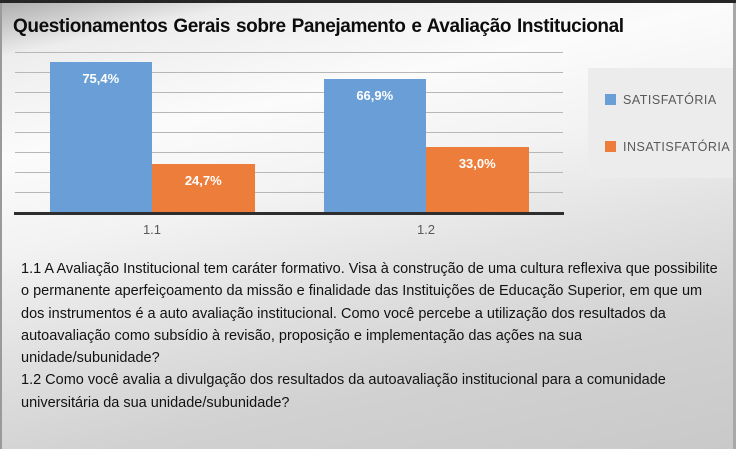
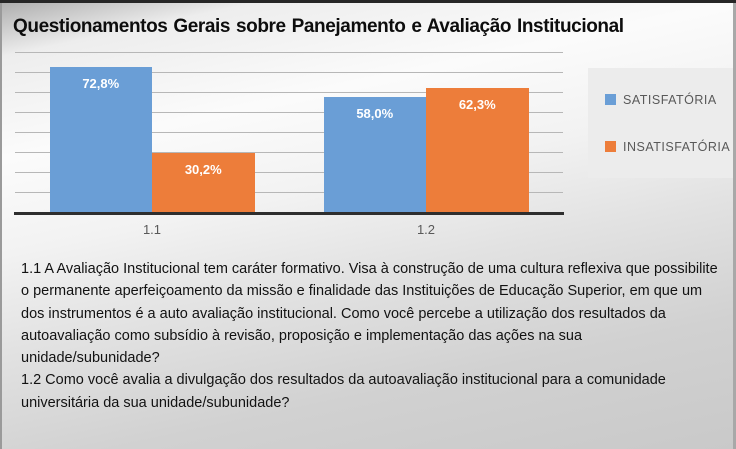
SATISFATÓRIA/1.1: 75,4% -> 72,8%
INSATISFATÓRIA/1.1: 24,7% -> 30,2%
SATISFATÓRIA/1.2: 66,9% -> 58,0%
INSATISFATÓRIA/1.2: 33,0% -> 62,3%
